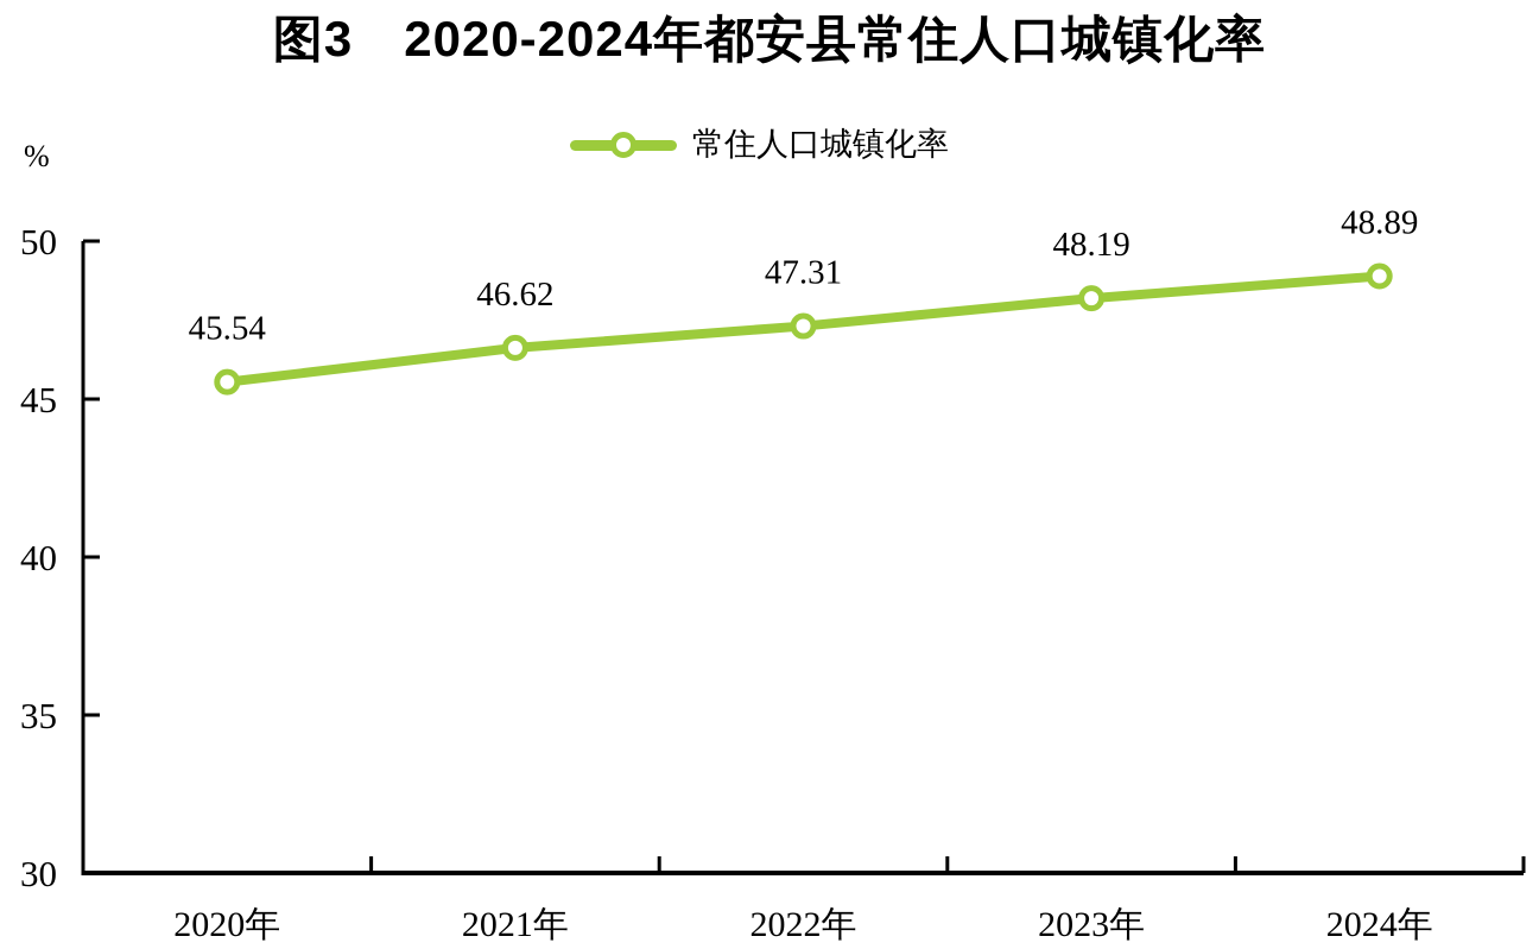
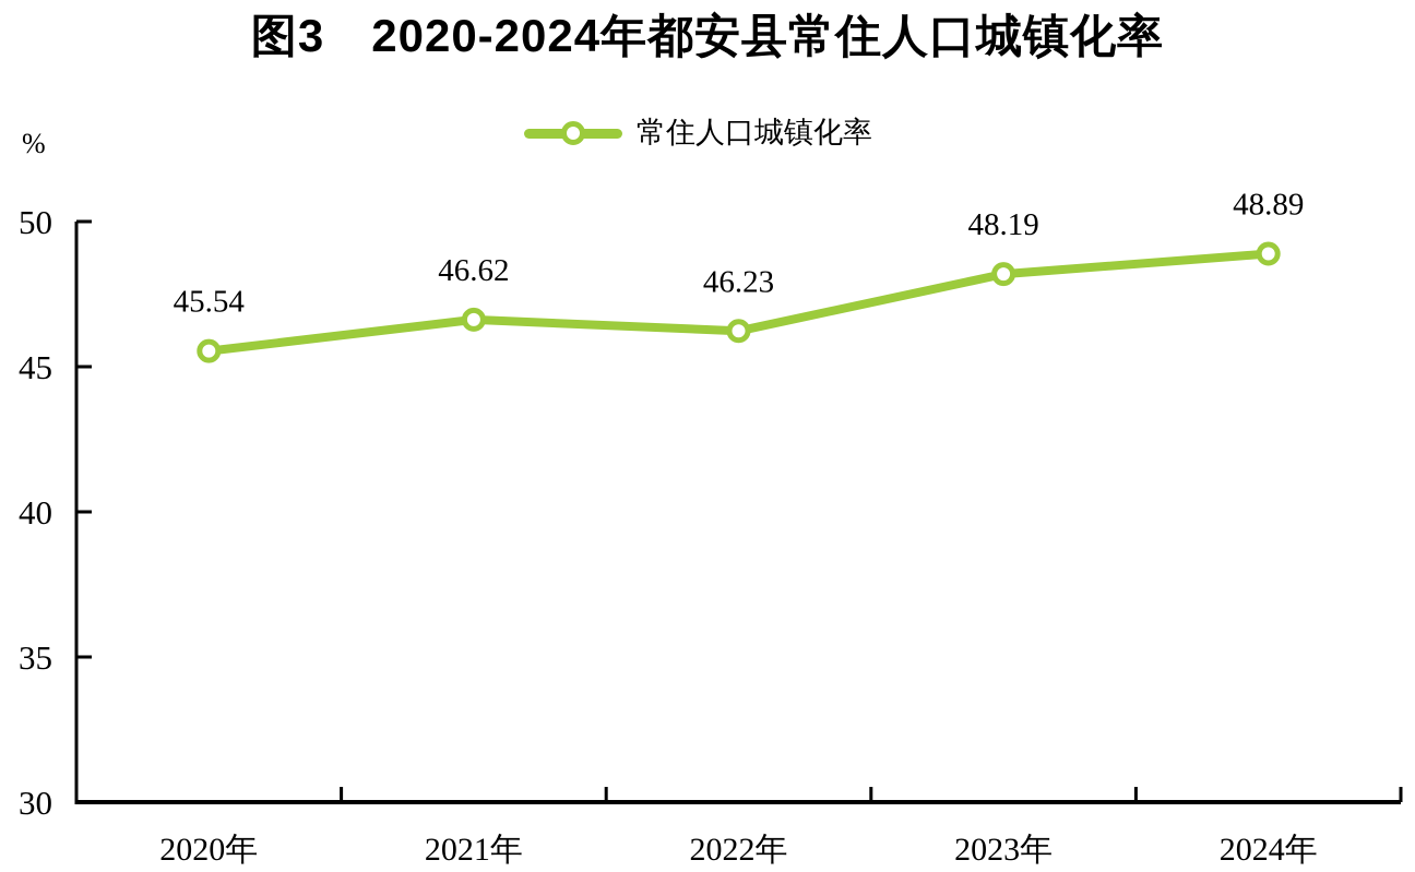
2022年: 47.31 -> 46.23
